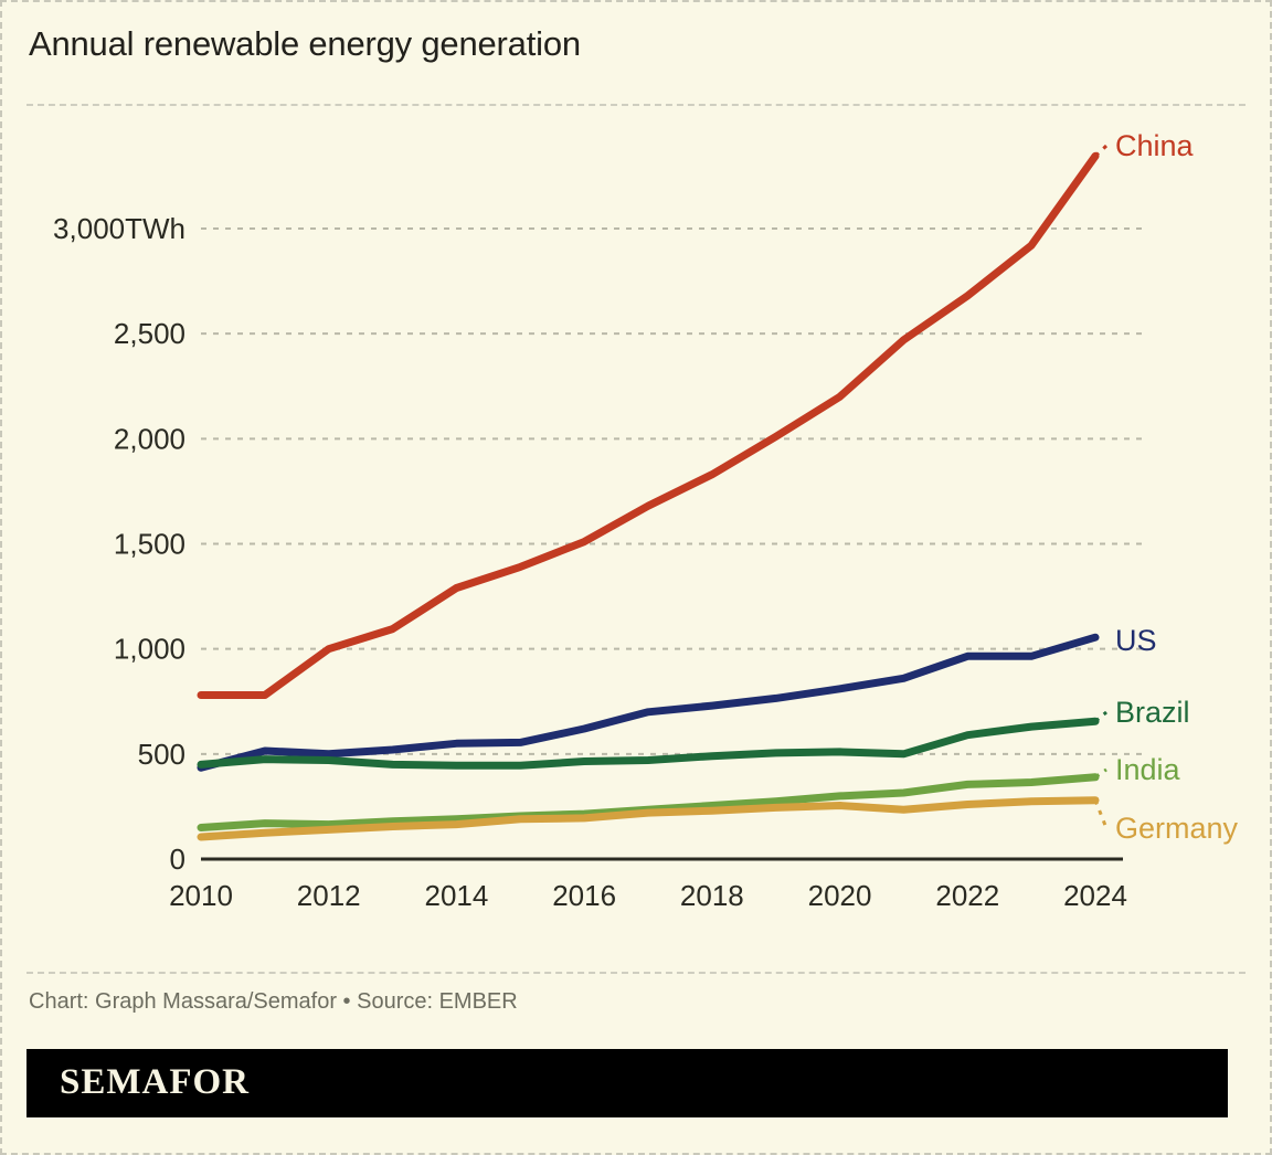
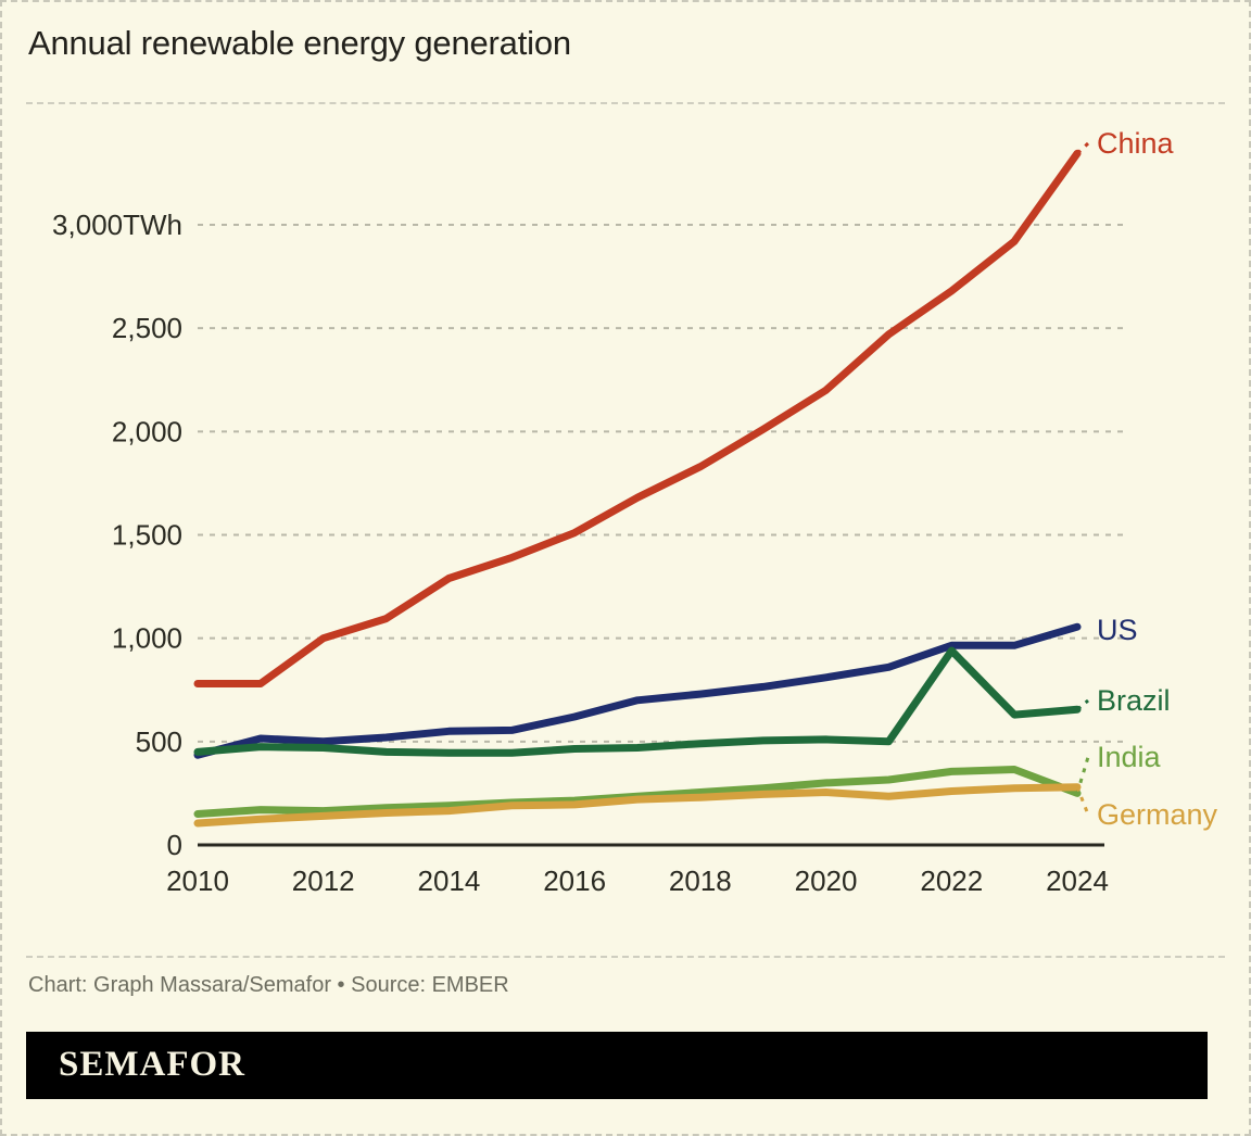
Brazil/2022: 590 -> 940
India/2024: 390 -> 250
